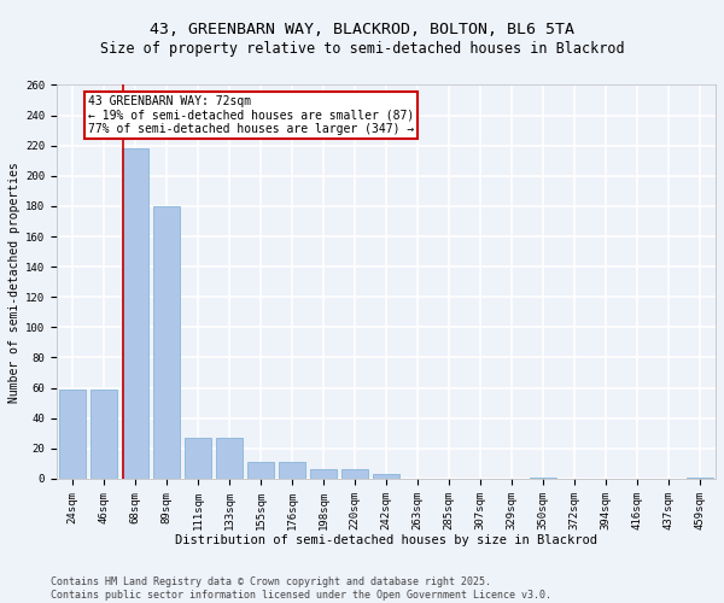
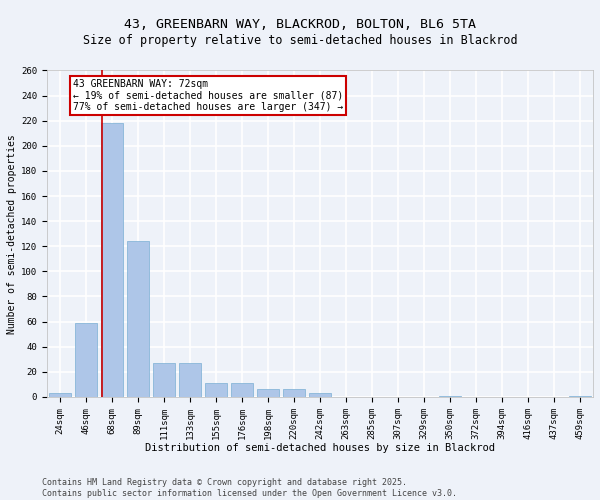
24sqm: 59 -> 3
89sqm: 180 -> 124
